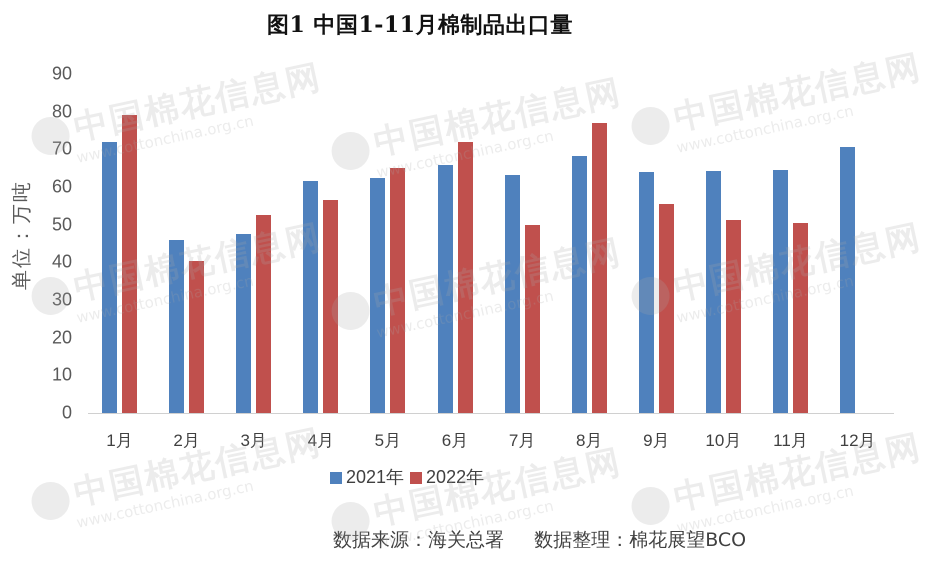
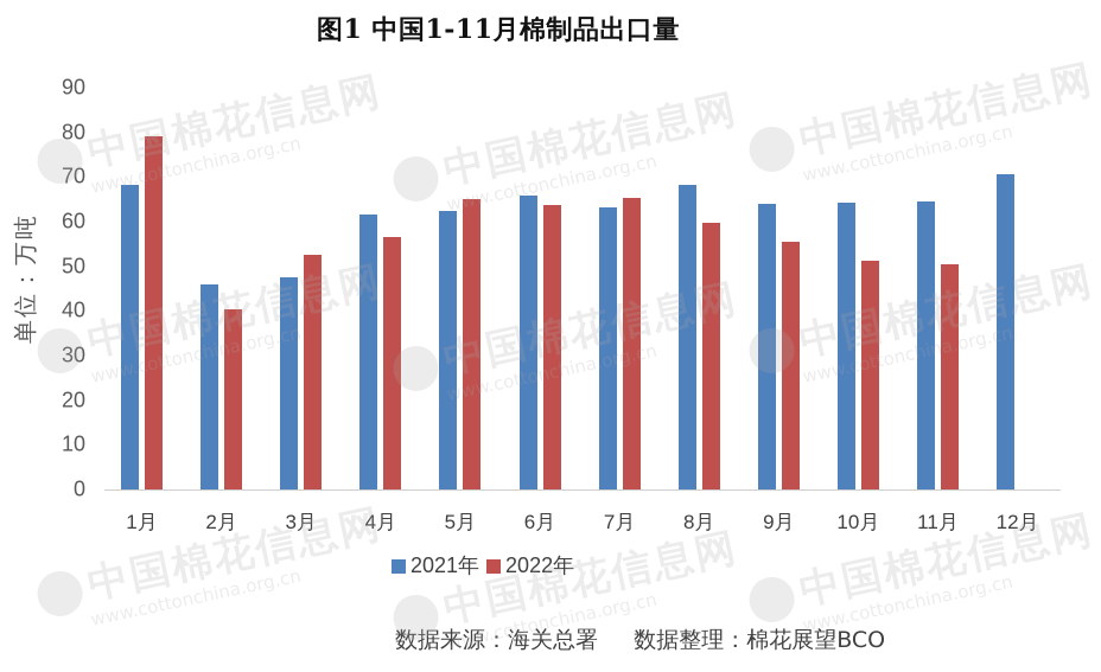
2021年/1月: 72 -> 68
2022年/6月: 72 -> 64
2022年/7月: 50 -> 65
2022年/8月: 77 -> 60
